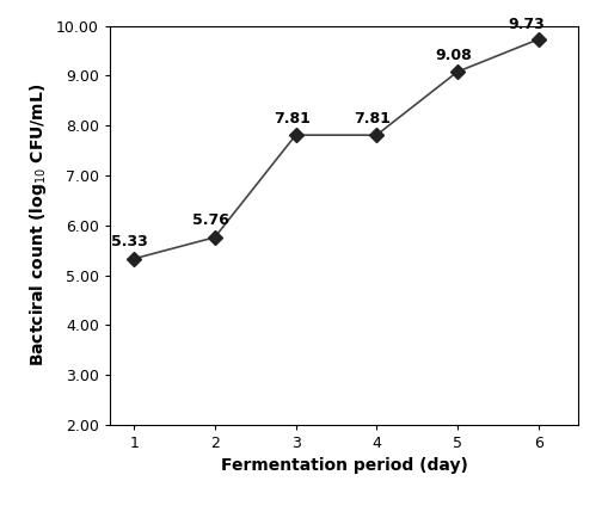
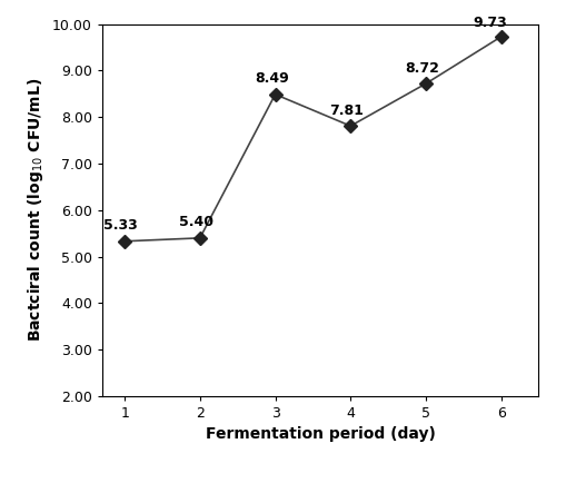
2: 5.76 -> 5.40
3: 7.81 -> 8.49
5: 9.08 -> 8.72
